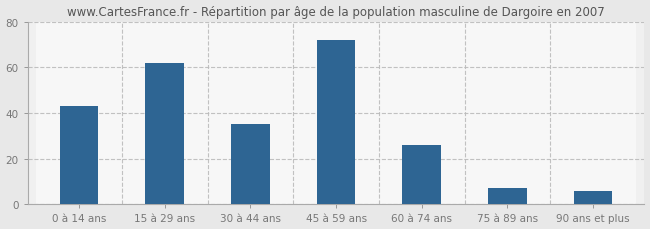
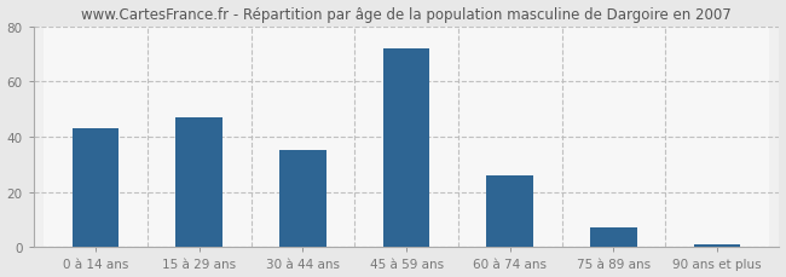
15 à 29 ans: 62 -> 47
90 ans et plus: 6 -> 1
